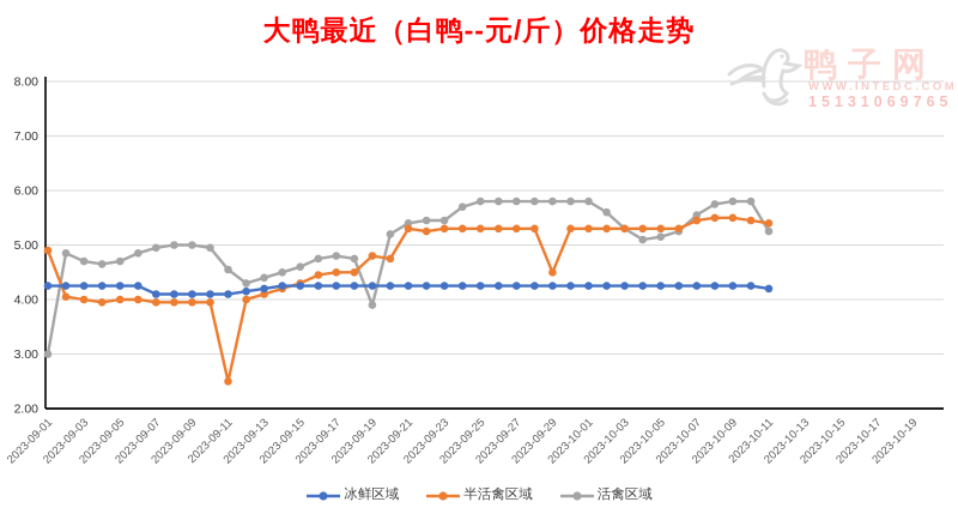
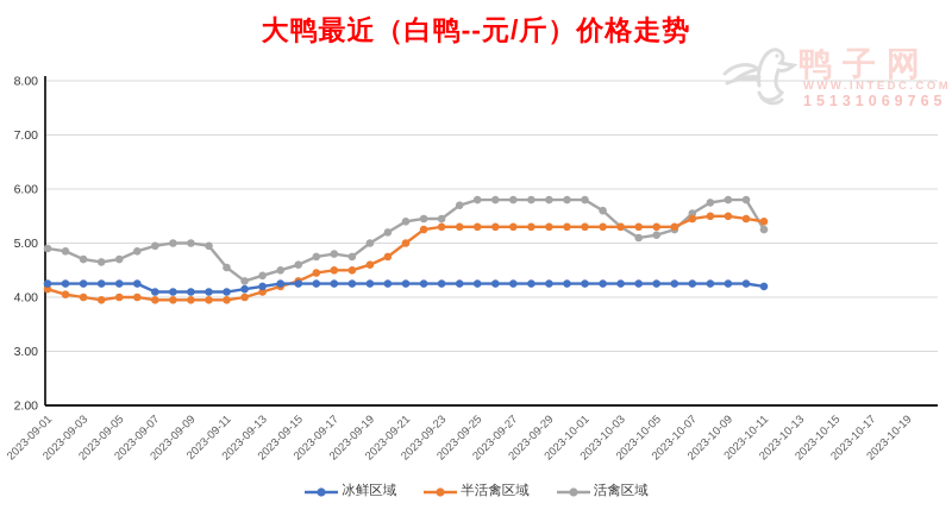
半活禽区域/2023-09-01: 4.9 -> 4.2
活禽区域/2023-09-01: 3.0 -> 4.9
半活禽区域/2023-09-11: 2.5 -> 4.0
半活禽区域/2023-09-19: 4.8 -> 4.6
活禽区域/2023-09-19: 3.9 -> 5.0
半活禽区域/2023-09-21: 5.3 -> 5.0
半活禽区域/2023-09-29: 4.5 -> 5.3
